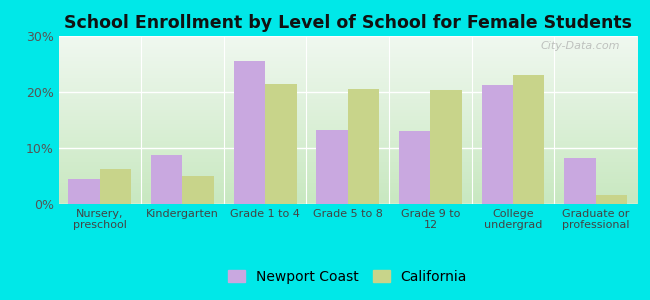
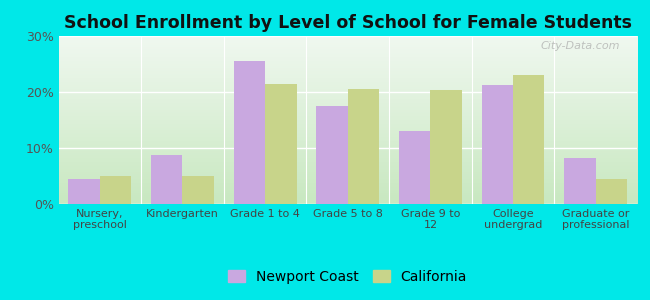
California/Nursery, preschool: 6.2% -> 5.0%
Newport Coast/Grade 5 to 8: 13.2% -> 17.5%
California/Graduate or professional: 1.6% -> 4.5%
